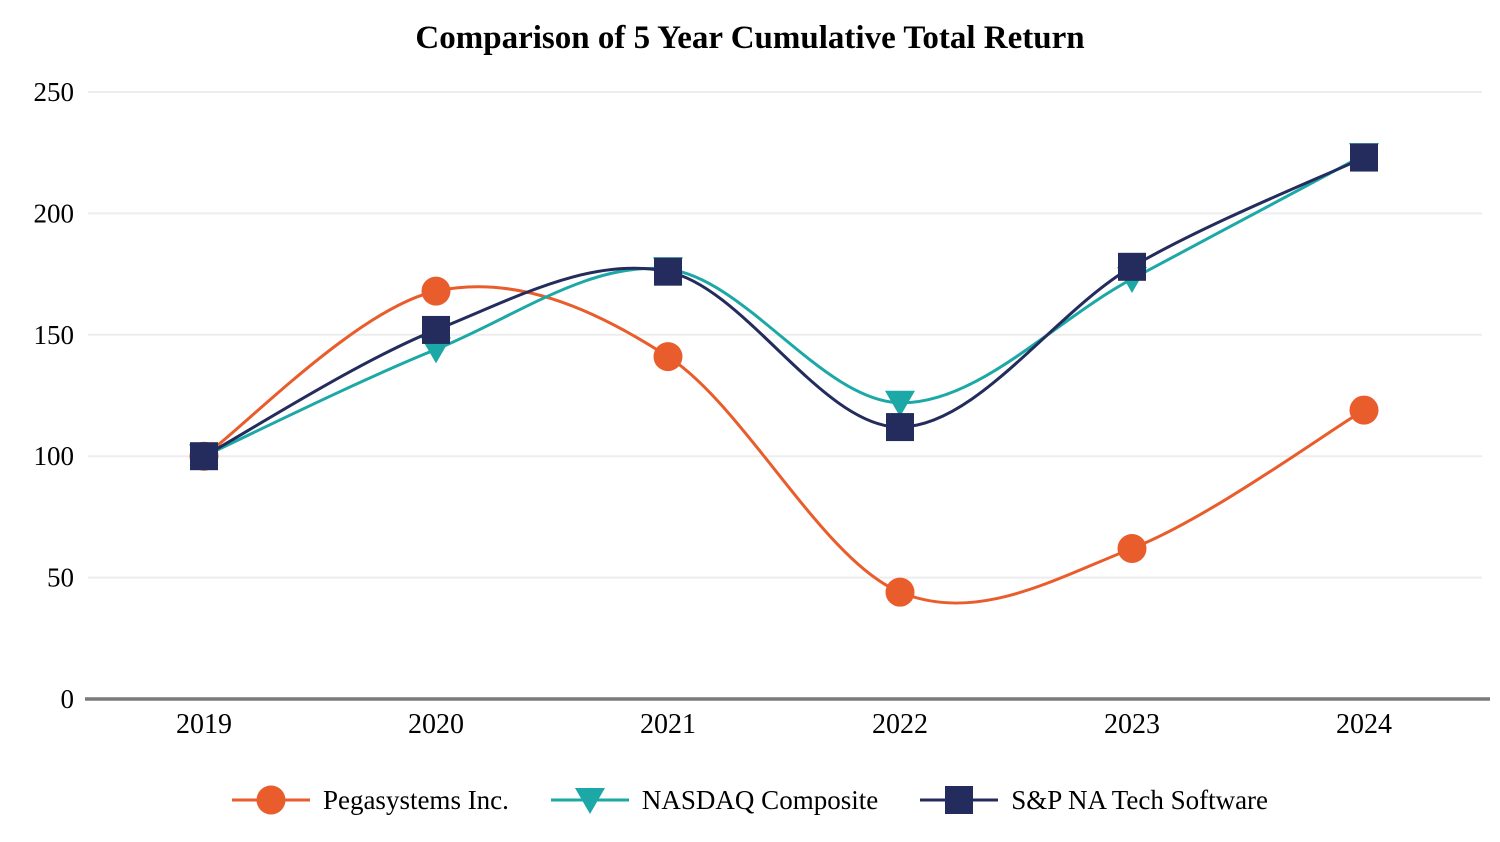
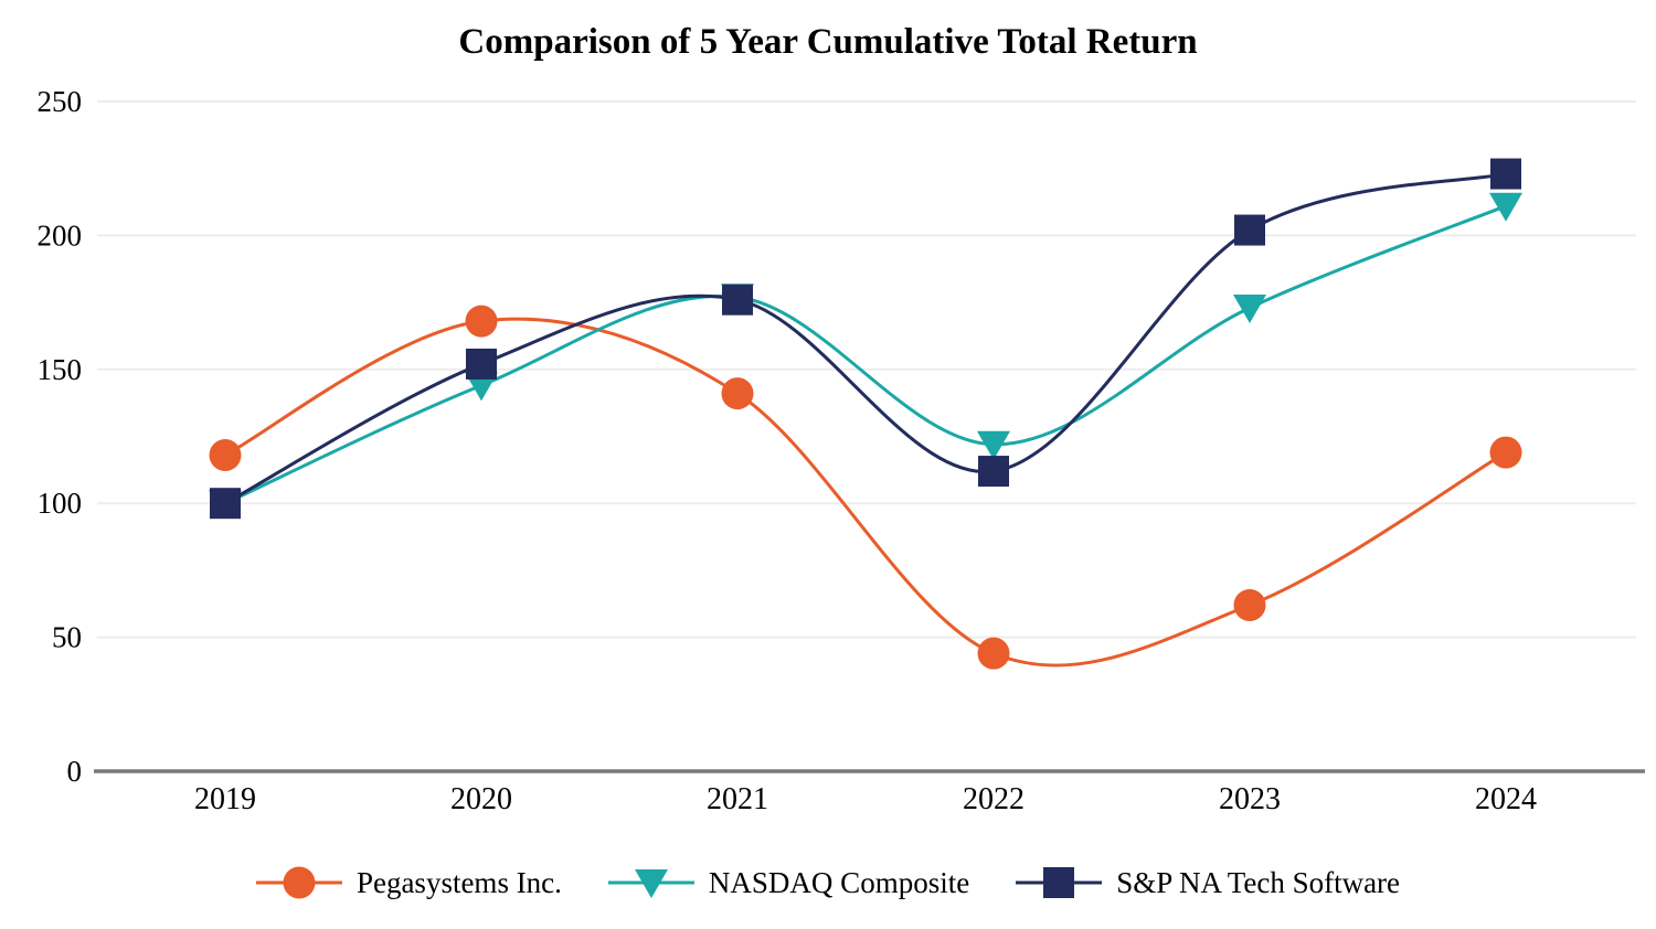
Pegasystems Inc./2019: 100 -> 118
S&P NA Tech Software/2023: 178 -> 202
NASDAQ Composite/2024: 224 -> 211
